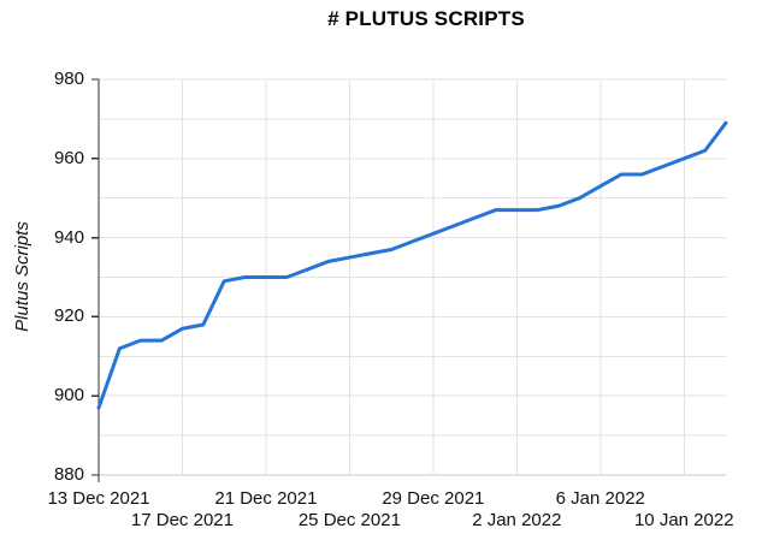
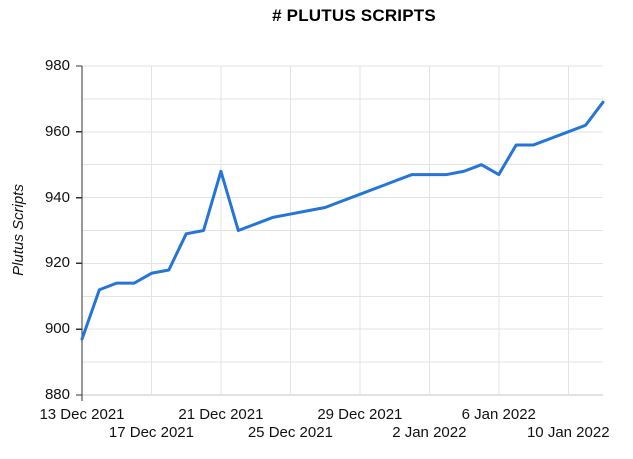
21 Dec 2021: 930 -> 948
6 Jan 2022: 953 -> 947
